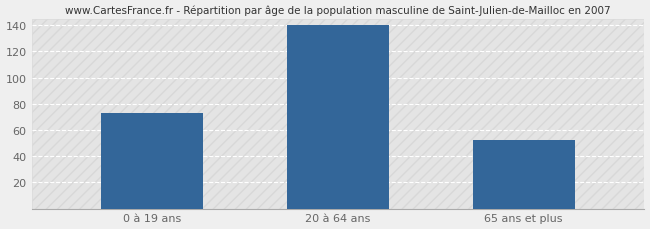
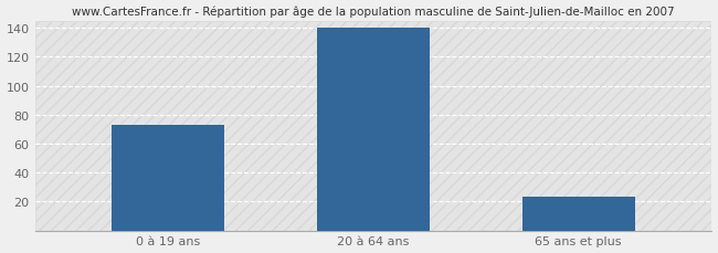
65 ans et plus: 52 -> 23
